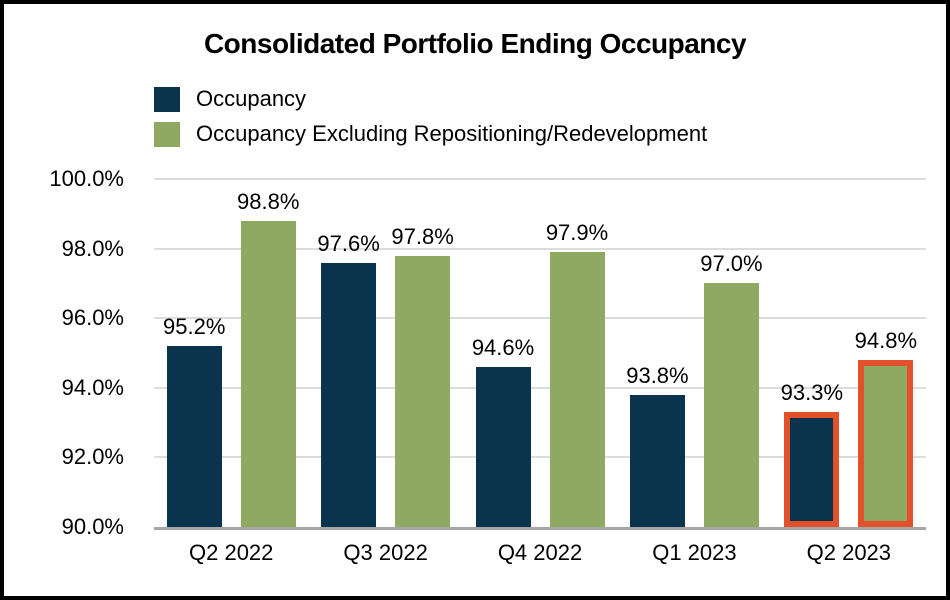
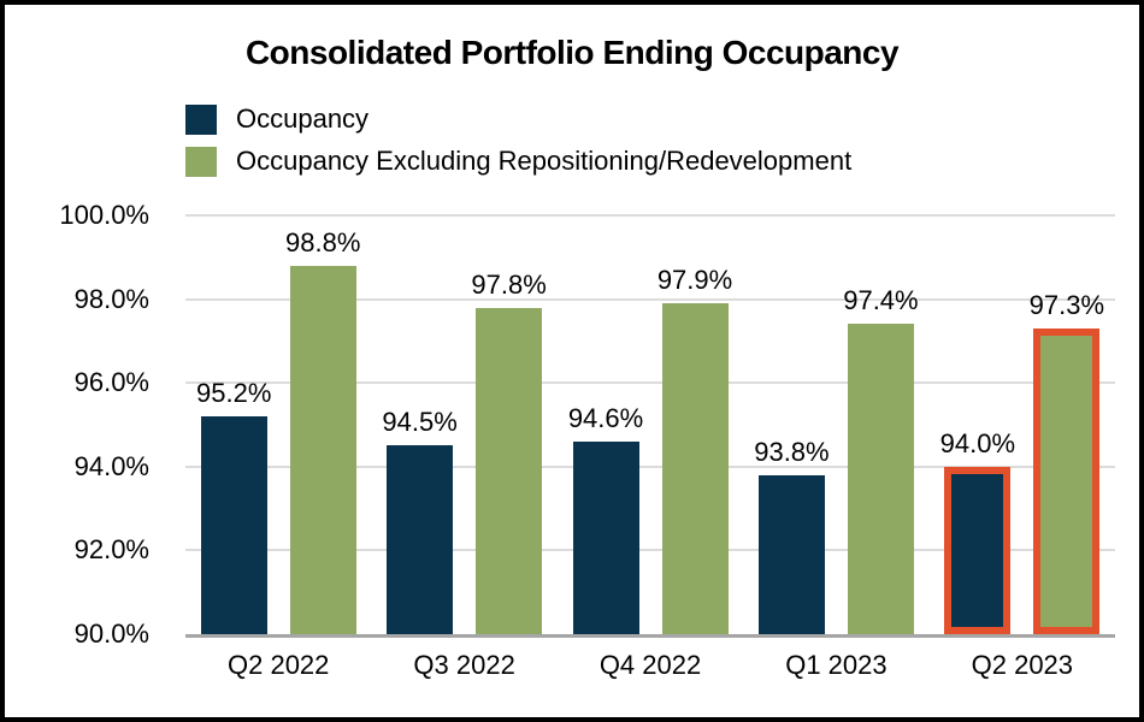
Occupancy/Q3 2022: 97.6% -> 94.5%
Occupancy Excluding Repositioning/Redevelopment/Q1 2023: 97.0% -> 97.4%
Occupancy/Q2 2023: 93.3% -> 94.0%
Occupancy Excluding Repositioning/Redevelopment/Q2 2023: 94.8% -> 97.3%
